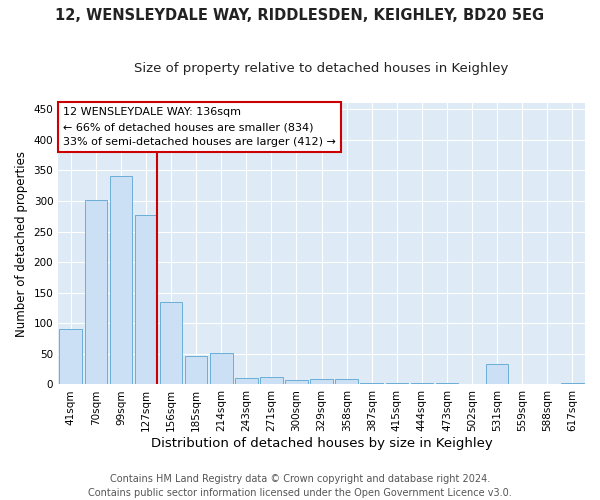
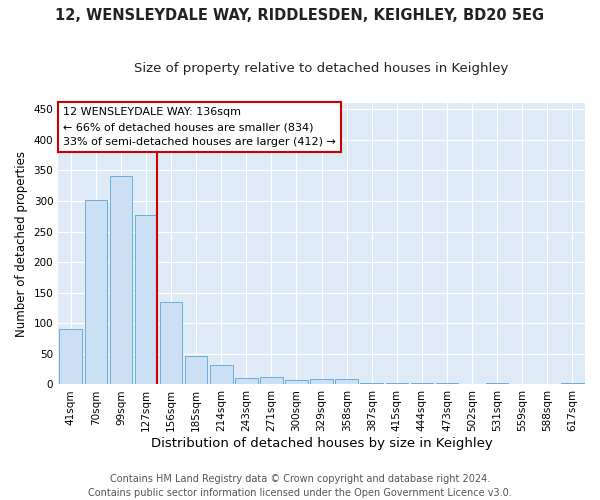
214sqm: 52 -> 31
531sqm: 34 -> 2
